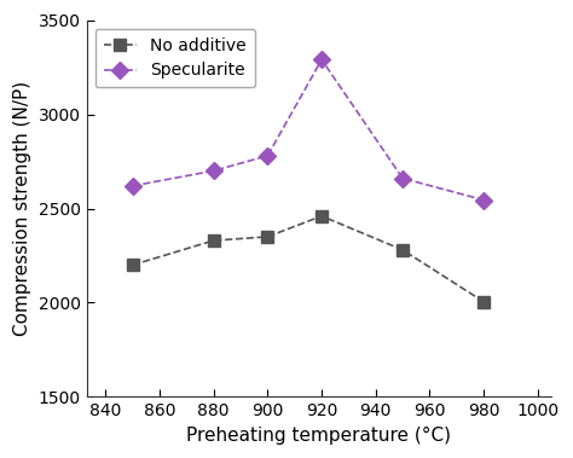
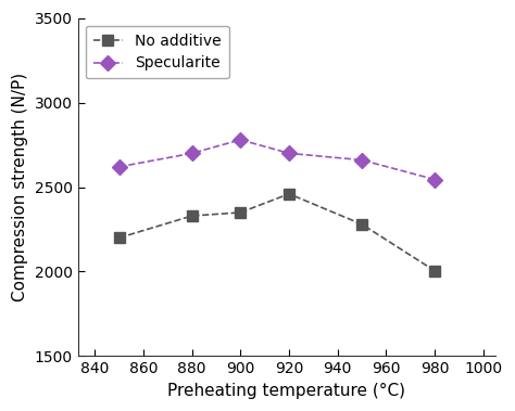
Specularite/920: 3290 -> 2700
